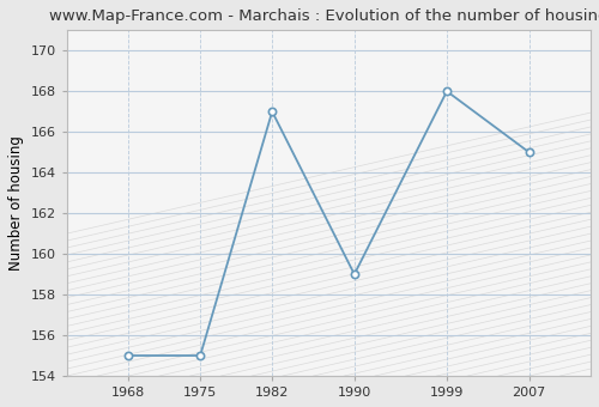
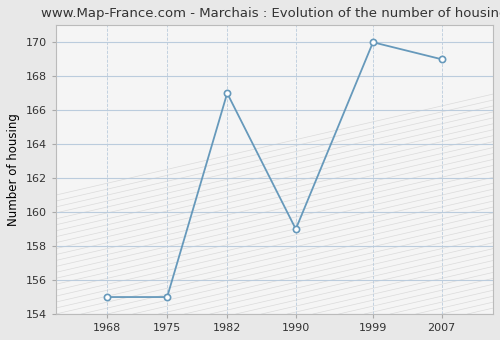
1999: 168 -> 170
2007: 165 -> 169
